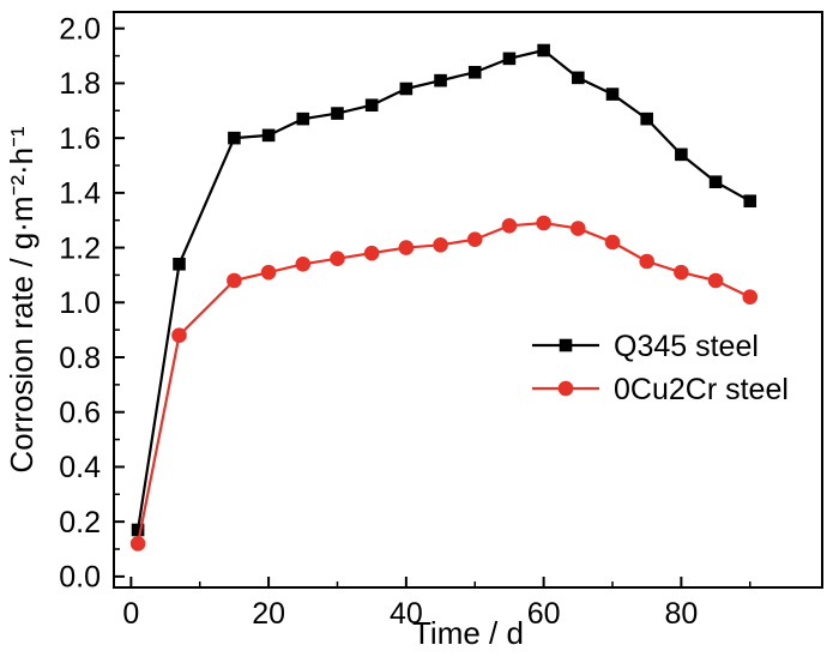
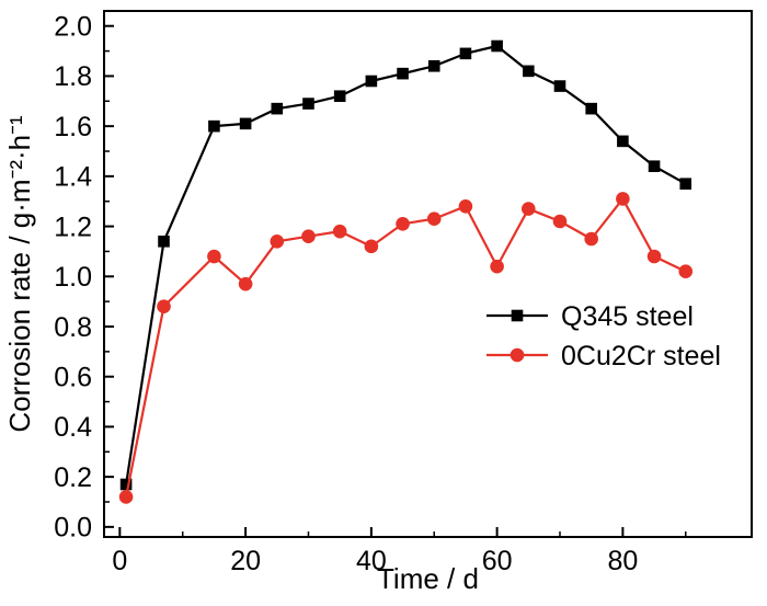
0Cu2Cr steel/20: 1.11 -> 0.97
0Cu2Cr steel/40: 1.20 -> 1.12
0Cu2Cr steel/60: 1.29 -> 1.04
0Cu2Cr steel/80: 1.11 -> 1.31
